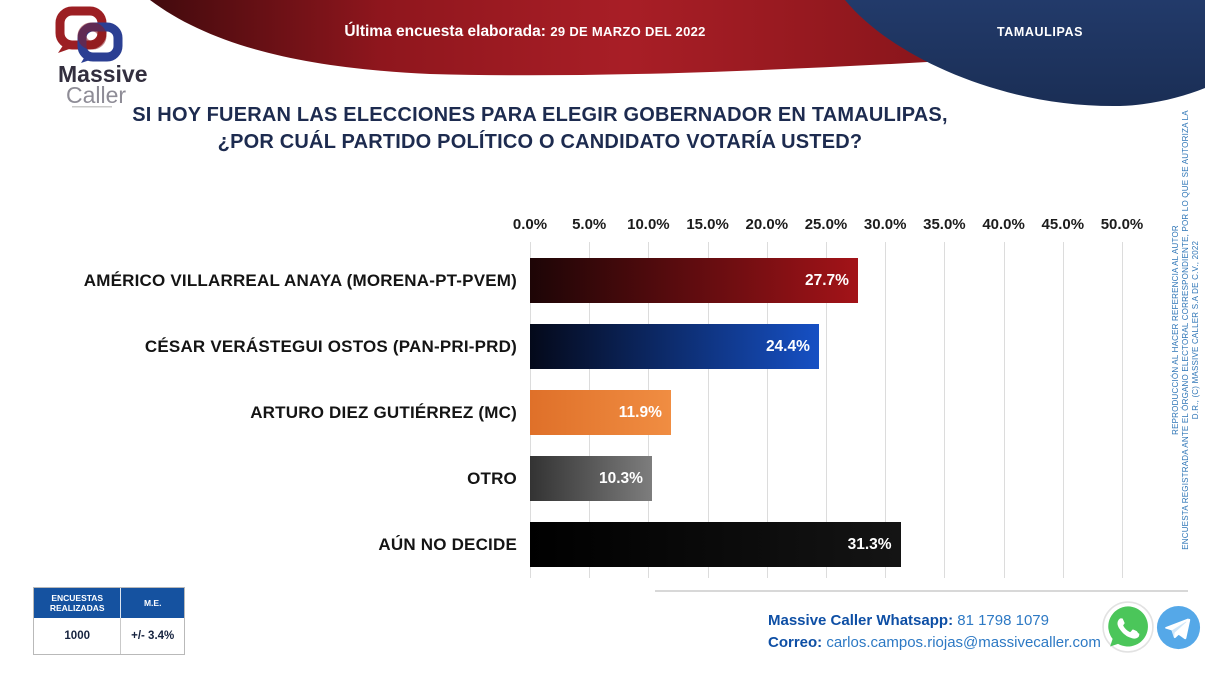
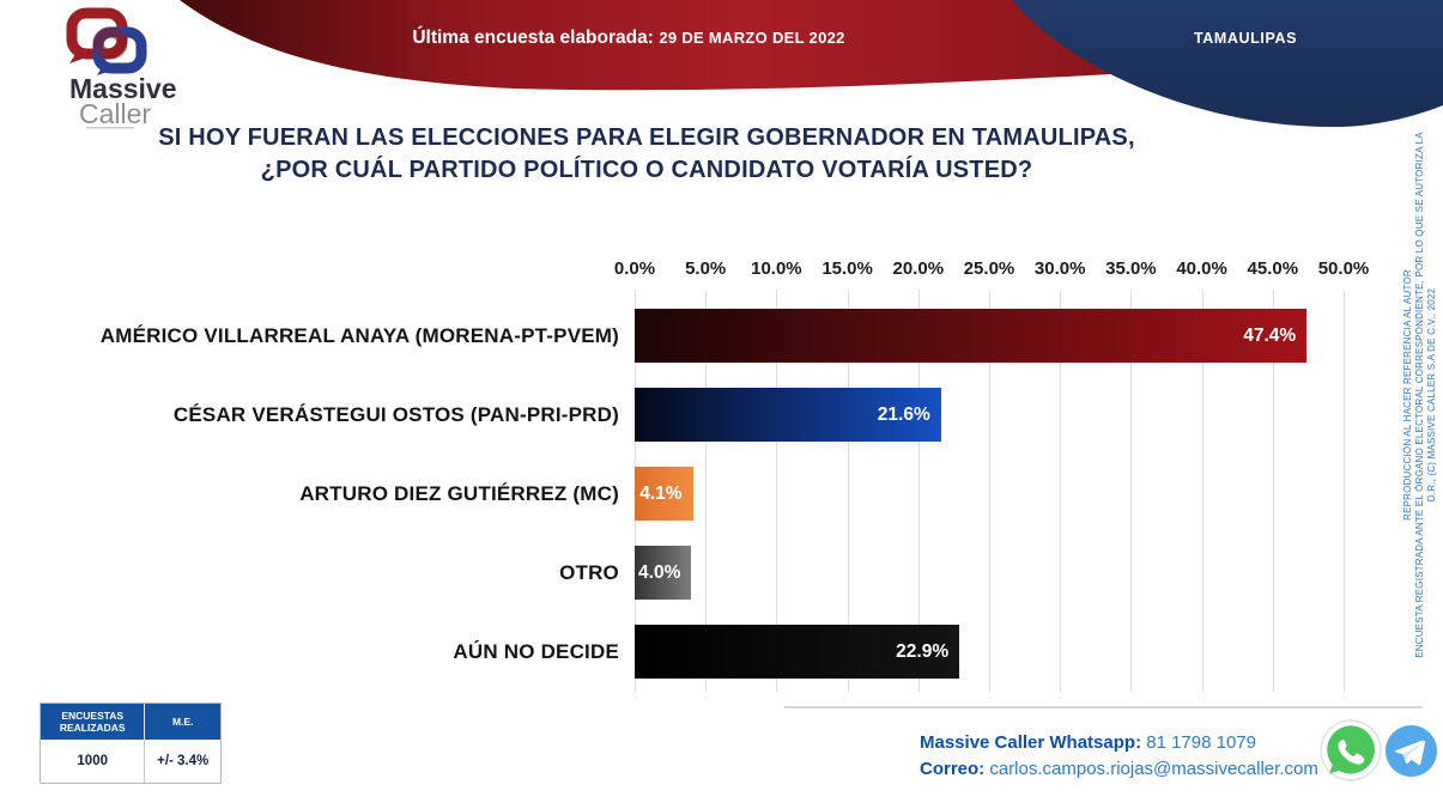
AMÉRICO VILLARREAL ANAYA (MORENA-PT-PVEM): 27.7% -> 47.4%
CÉSAR VERÁSTEGUI OSTOS (PAN-PRI-PRD): 24.4% -> 21.6%
ARTURO DIEZ GUTIÉRREZ (MC): 11.9% -> 4.1%
OTRO: 10.3% -> 4.0%
AÚN NO DECIDE: 31.3% -> 22.9%
